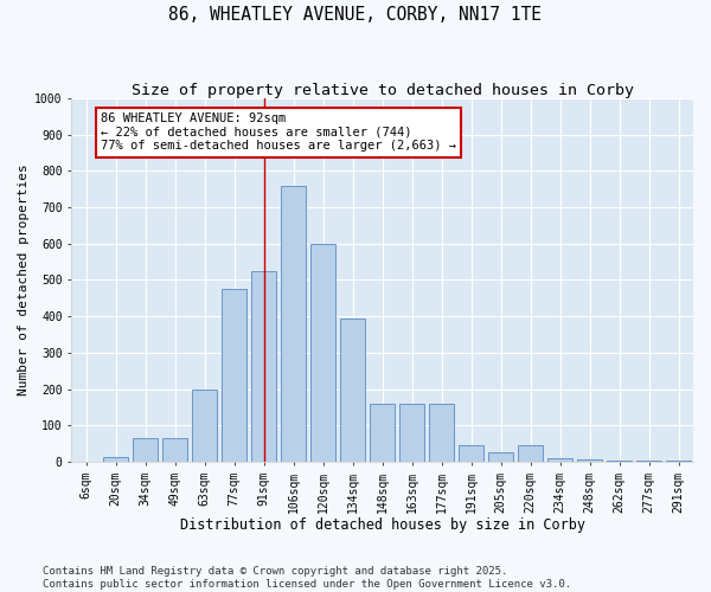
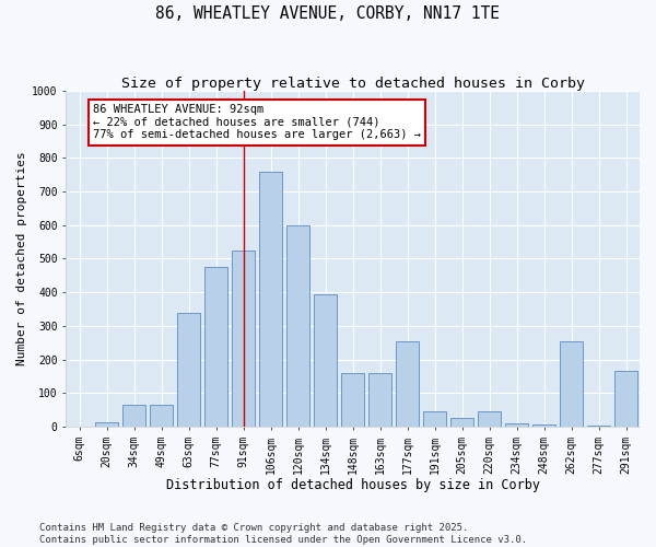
63sqm: 200 -> 340
177sqm: 160 -> 255
262sqm: 3 -> 255
291sqm: 3 -> 165
